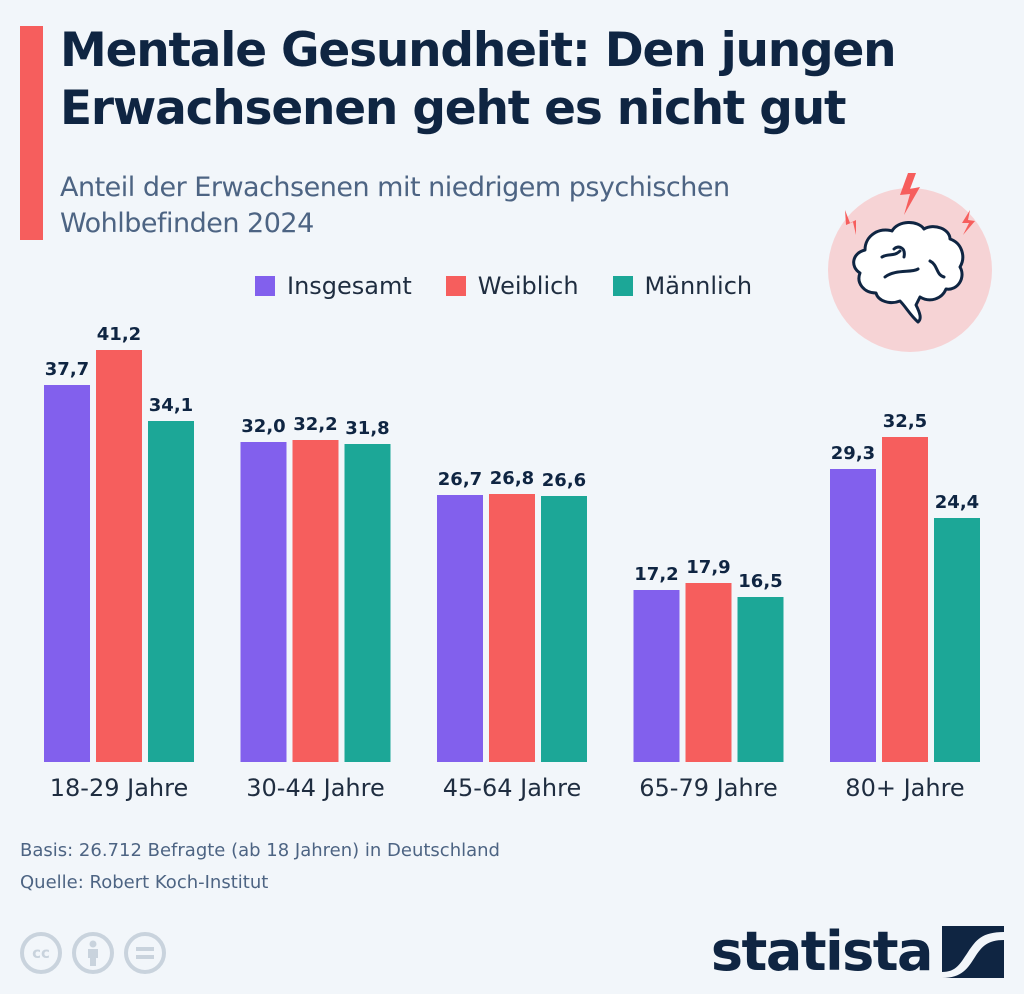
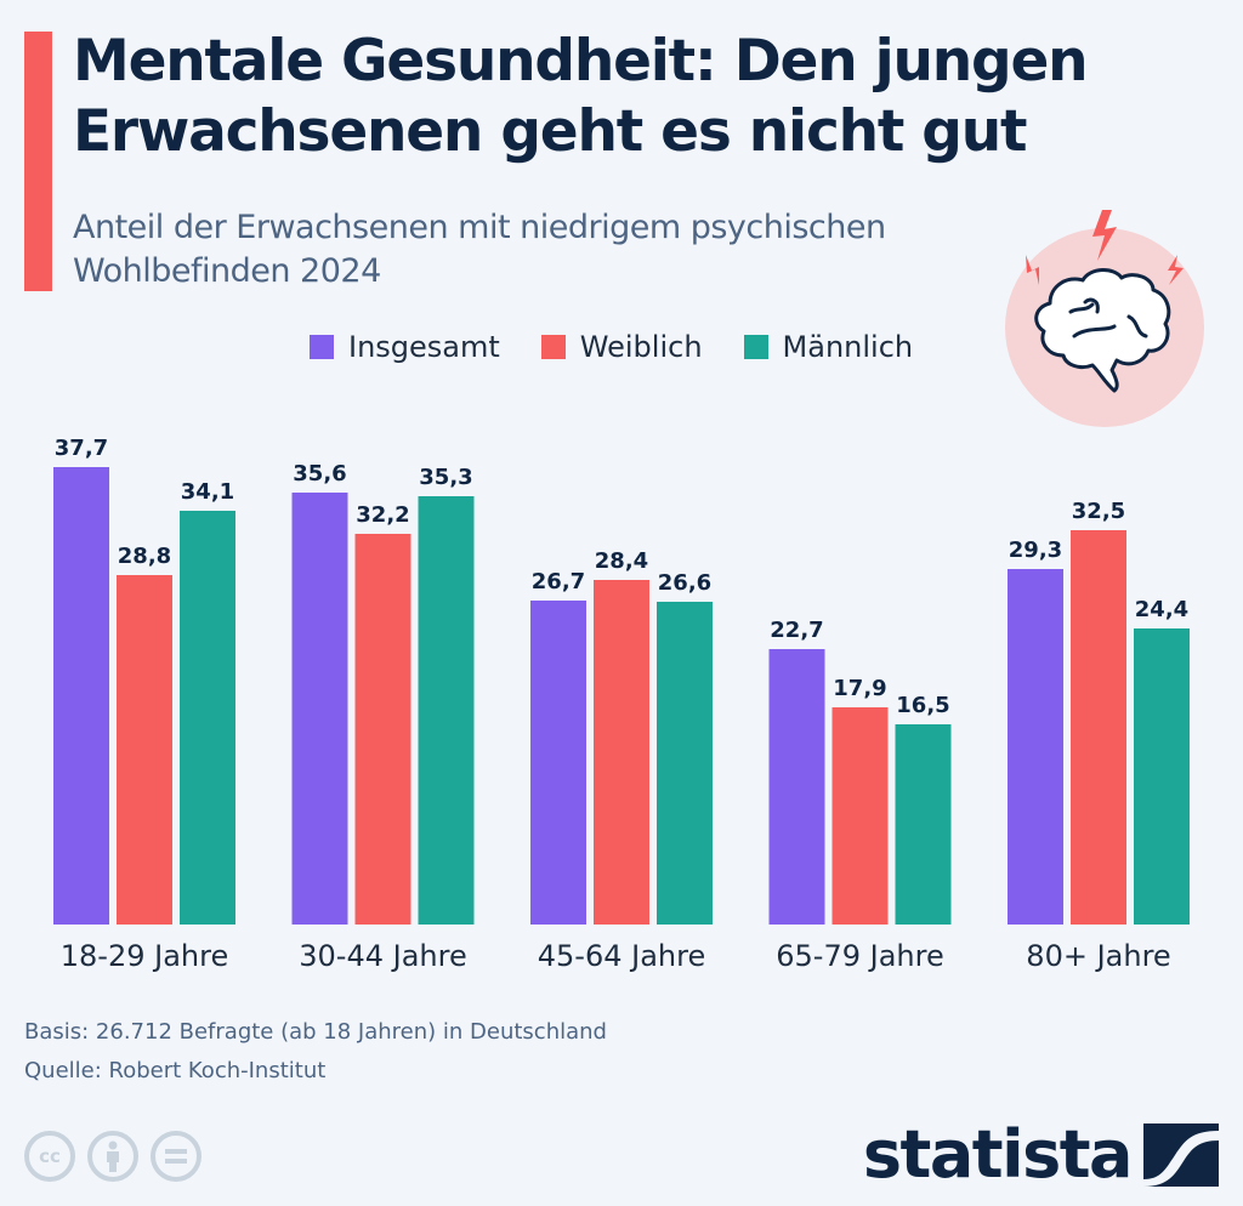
Weiblich/18-29 Jahre: 41,2 -> 28,8
Insgesamt/30-44 Jahre: 32,0 -> 35,6
Männlich/30-44 Jahre: 31,8 -> 35,3
Weiblich/45-64 Jahre: 26,8 -> 28,4
Insgesamt/65-79 Jahre: 17,2 -> 22,7
